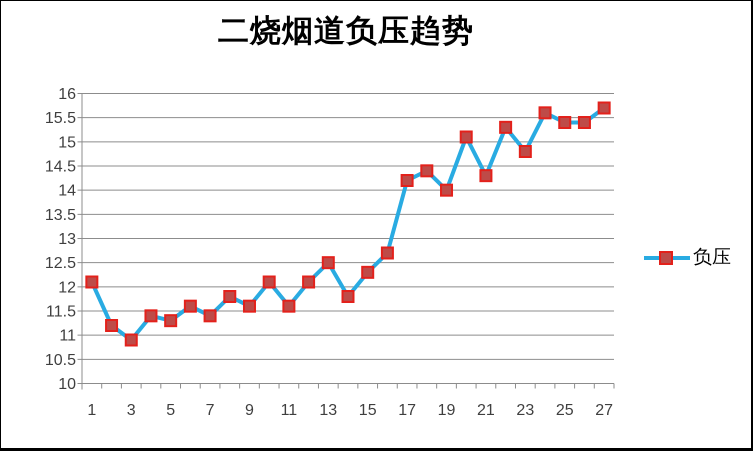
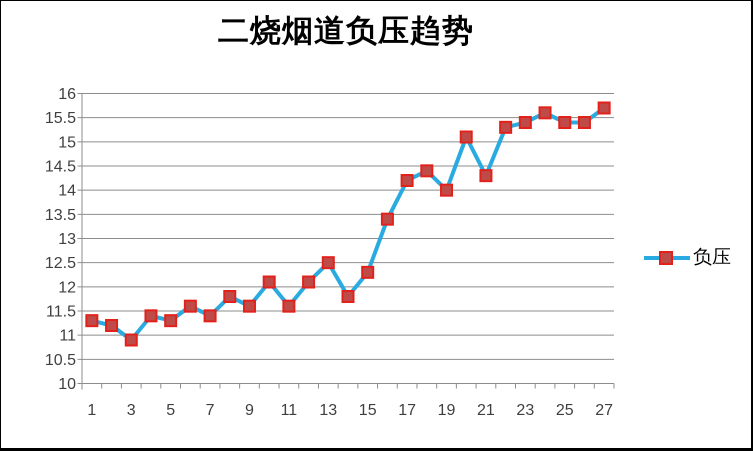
1: 12.1 -> 11.3
16: 12.7 -> 13.4
23: 14.8 -> 15.4
